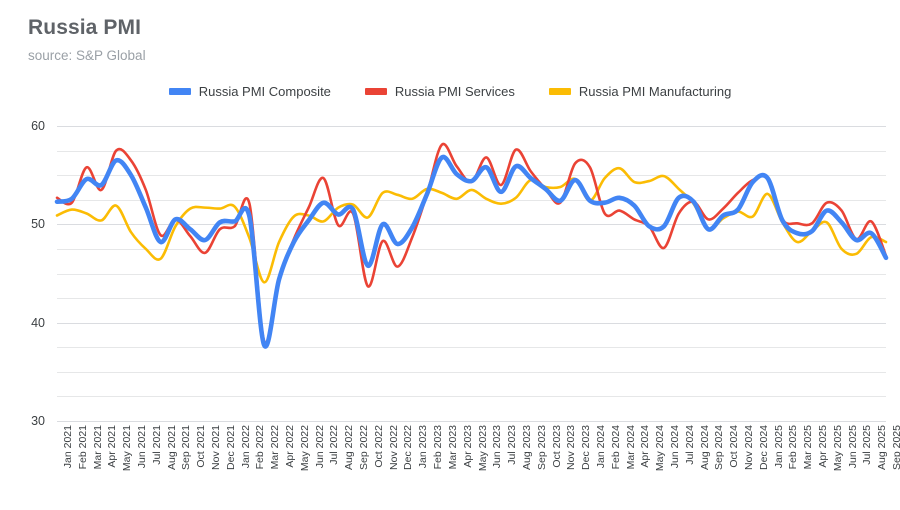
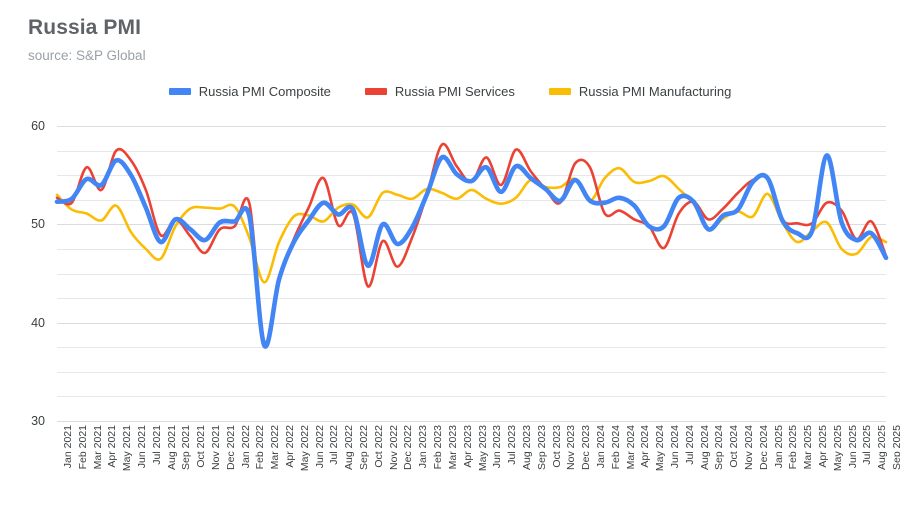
Russia PMI Manufacturing/Jan 2021: 51 -> 53
Russia PMI Composite/May 2025: 51 -> 57
